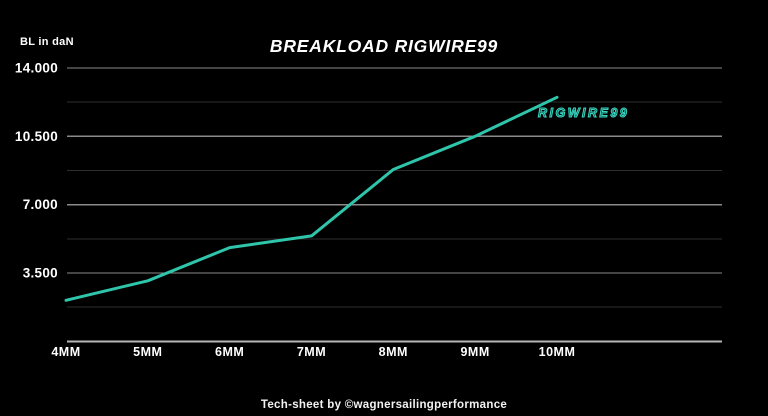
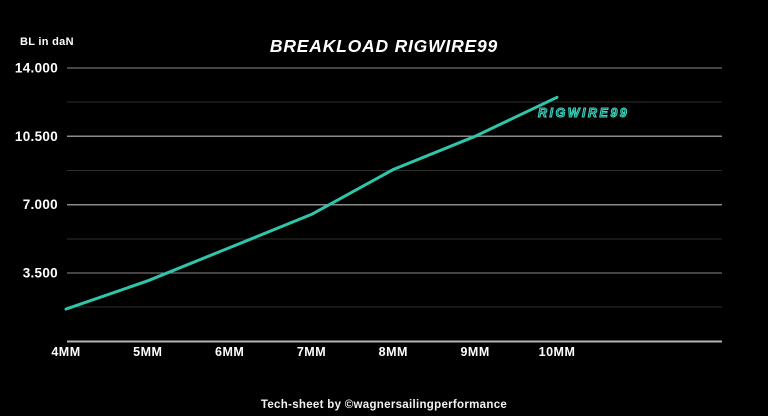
4MM: 2100 -> 1600
7MM: 5400 -> 6500
